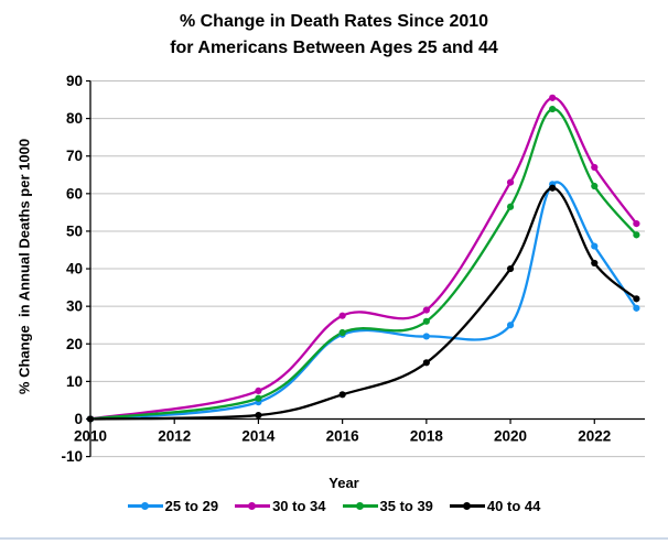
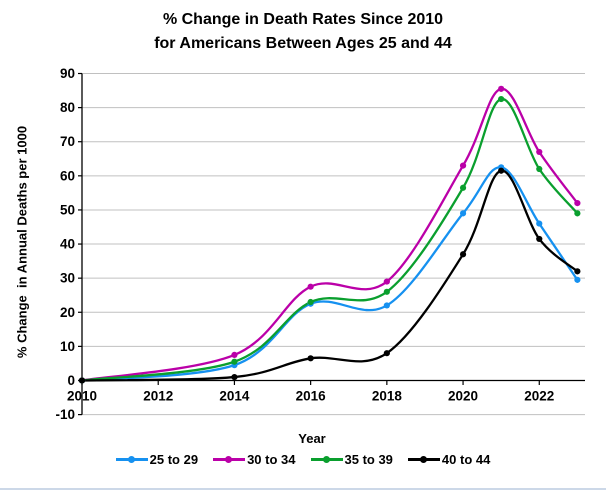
40 to 44/2018: 15 -> 8
25 to 29/2020: 25 -> 49
40 to 44/2020: 40 -> 37
